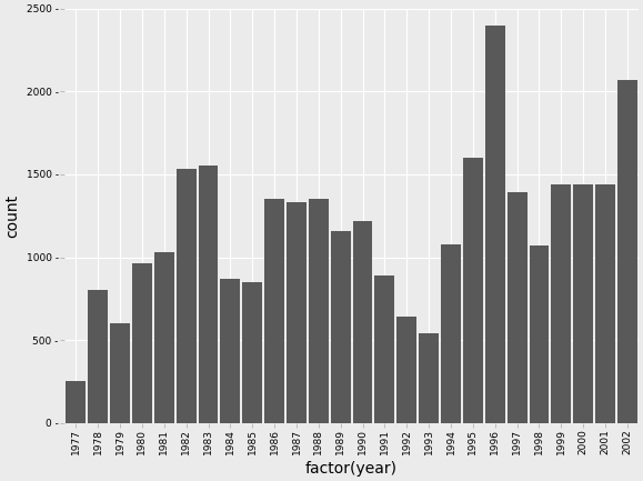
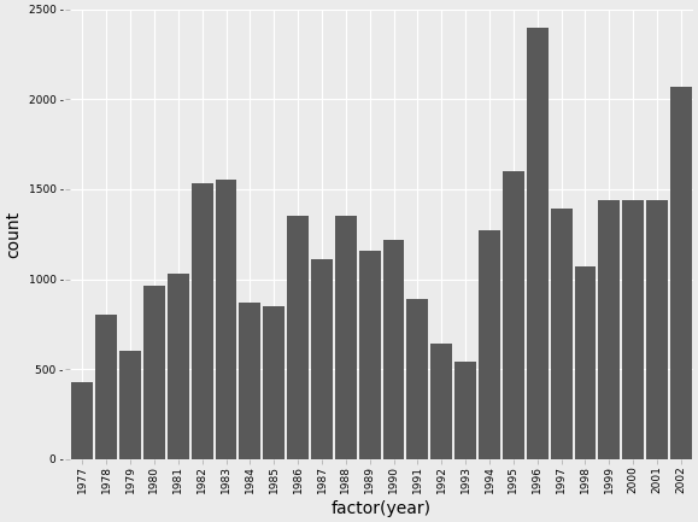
1977: 250 - -> 430 -
1987: 1330 - -> 1110 -
1994: 1080 - -> 1270 -
